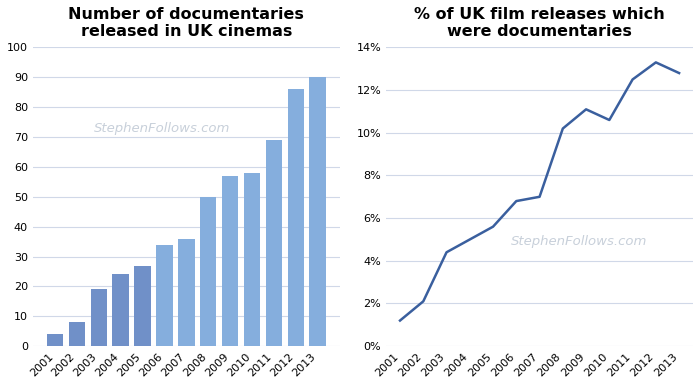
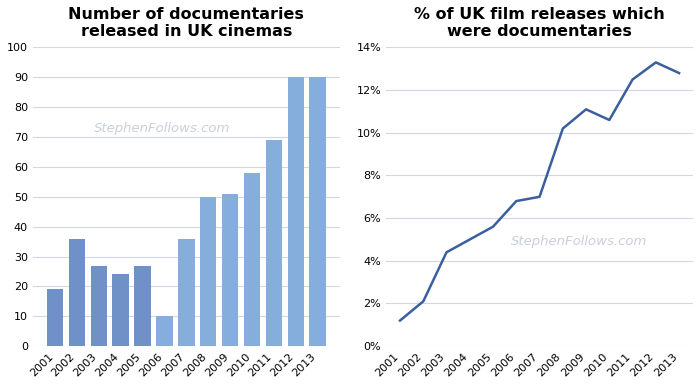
Number of documentaries released in UK cinemas/2001: 4 -> 19
Number of documentaries released in UK cinemas/2002: 8 -> 36
Number of documentaries released in UK cinemas/2003: 19 -> 27
Number of documentaries released in UK cinemas/2006: 34 -> 10
Number of documentaries released in UK cinemas/2009: 57 -> 51
Number of documentaries released in UK cinemas/2012: 86 -> 90
